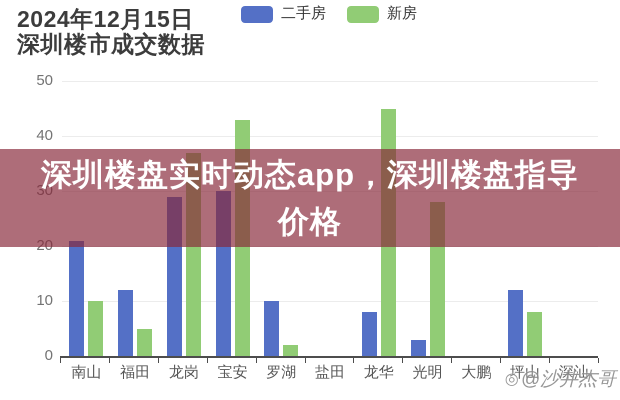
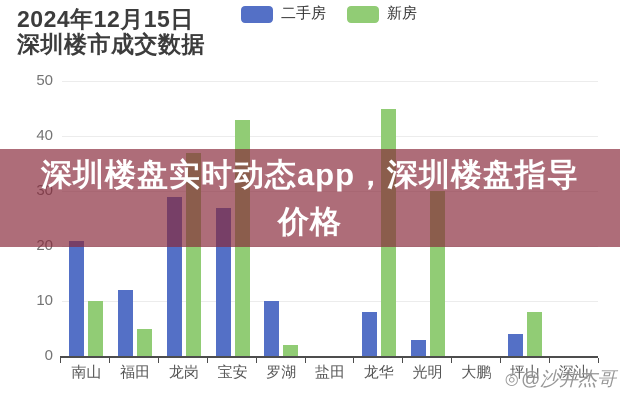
二手房/宝安: 30 -> 27
新房/光明: 28 -> 30
二手房/坪山: 12 -> 4
